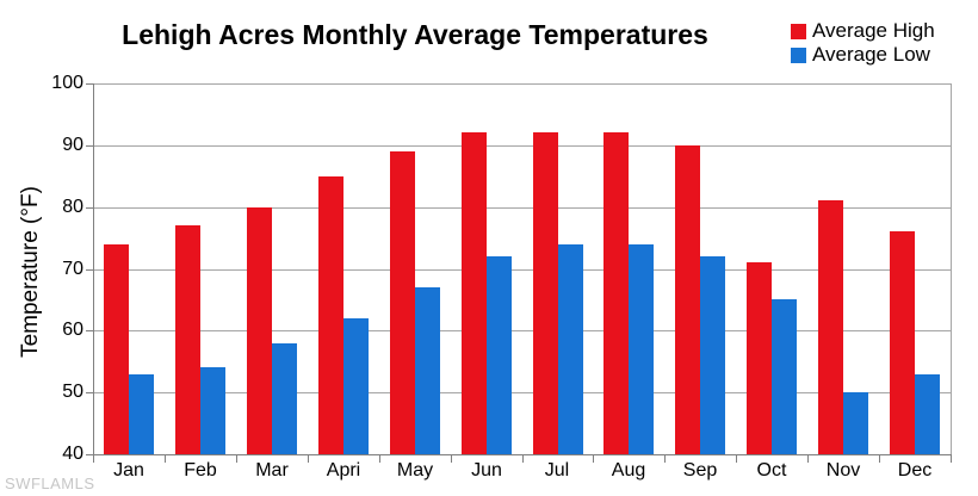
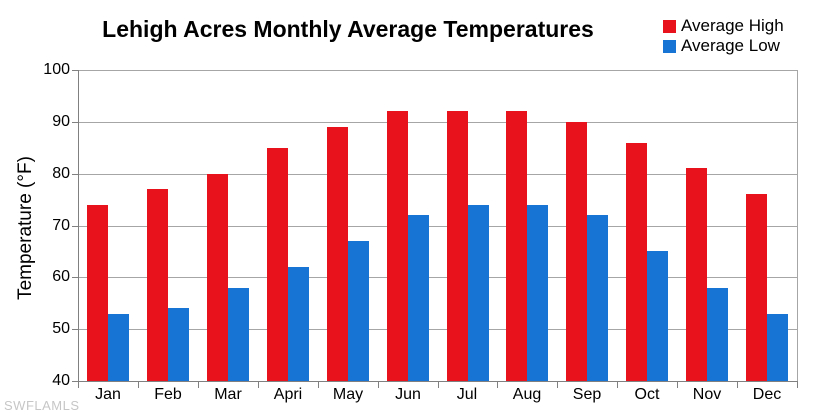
Average High/Oct: 71 -> 86
Average Low/Nov: 50 -> 58
